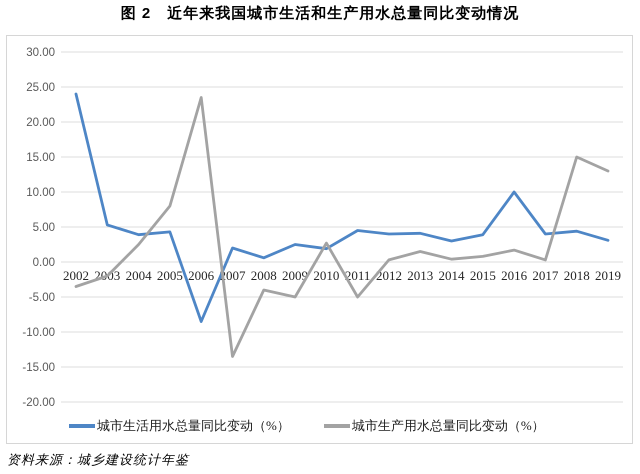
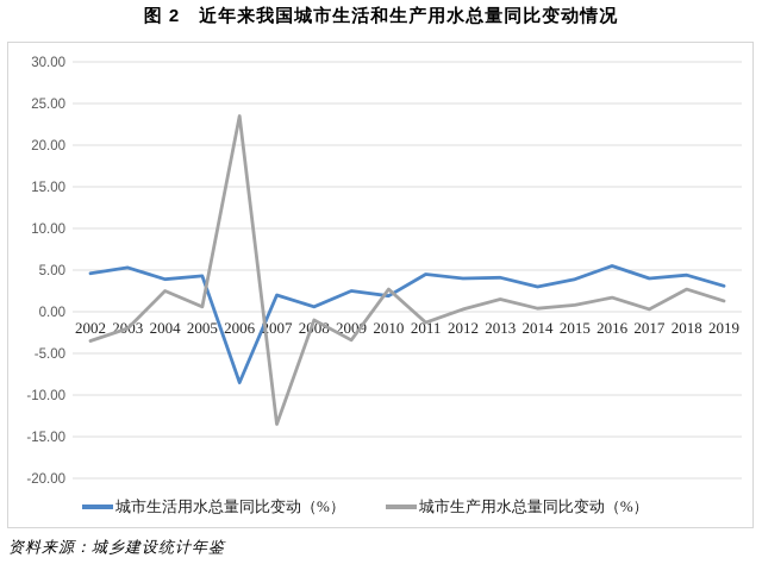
城市生活用水总量同比变动（%）/2002: 24 -> 5
城市生产用水总量同比变动（%）/2005: 8 -> 1
城市生产用水总量同比变动（%）/2008: -4 -> -1
城市生产用水总量同比变动（%）/2009: -5 -> -3
城市生产用水总量同比变动（%）/2011: -5 -> -1
城市生活用水总量同比变动（%）/2016: 10 -> 6
城市生产用水总量同比变动（%）/2018: 15 -> 3
城市生产用水总量同比变动（%）/2019: 13 -> 1
